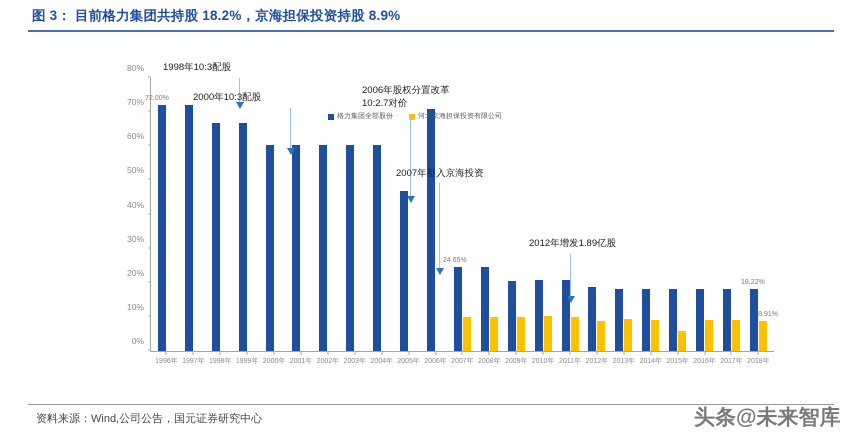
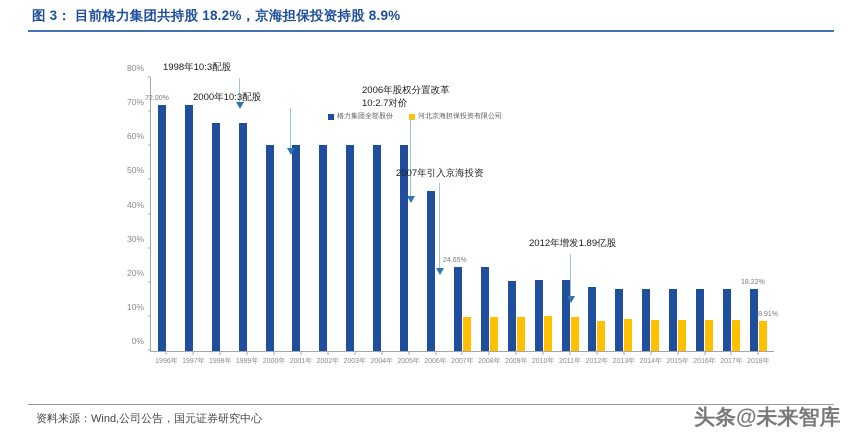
格力集团全部股份/2005年: 47% -> 60%
格力集团全部股份/2006年: 71% -> 47%
河北京海担保投资有限公司/2015年: 6% -> 9%
